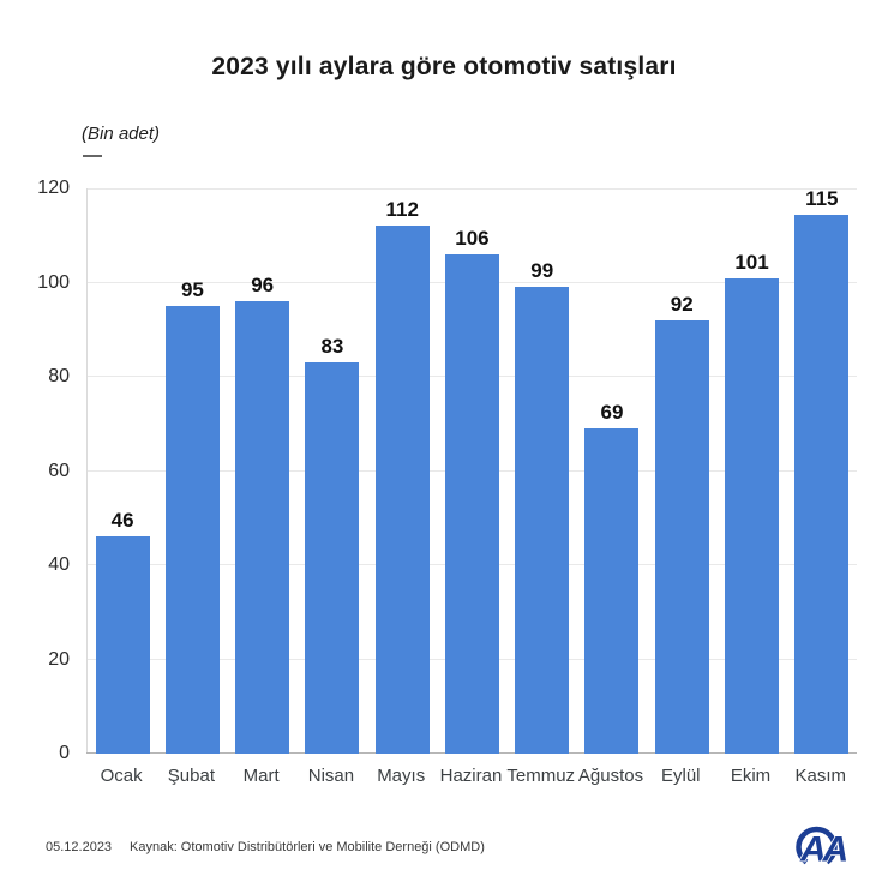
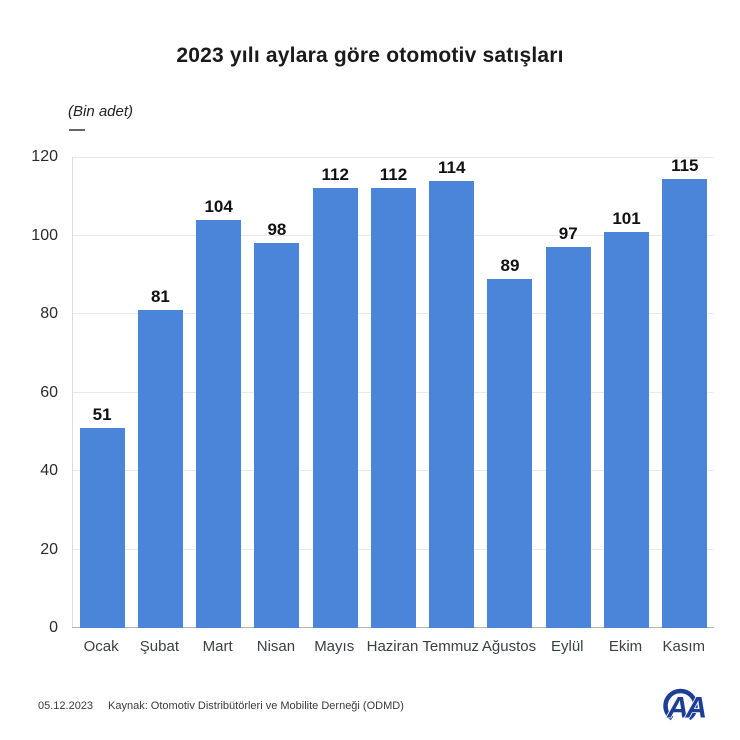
Ocak: 46 -> 51
Şubat: 95 -> 81
Mart: 96 -> 104
Nisan: 83 -> 98
Haziran: 106 -> 112
Temmuz: 99 -> 114
Ağustos: 69 -> 89
Eylül: 92 -> 97
